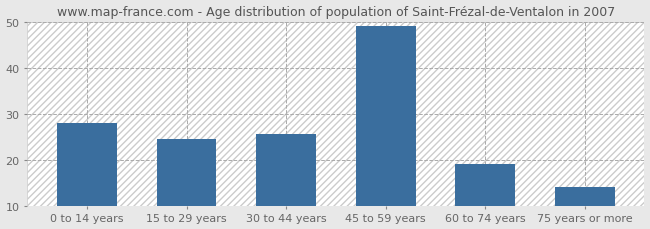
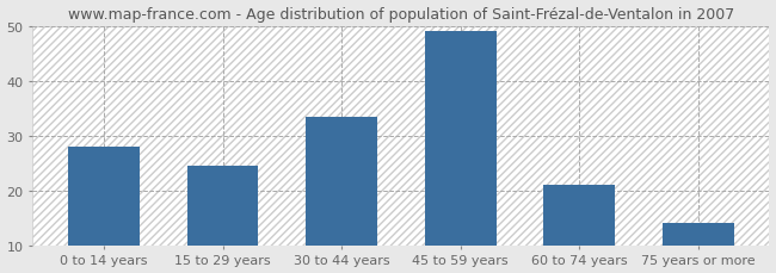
30 to 44 years: 25.5 -> 33.5
60 to 74 years: 19.0 -> 21.0
